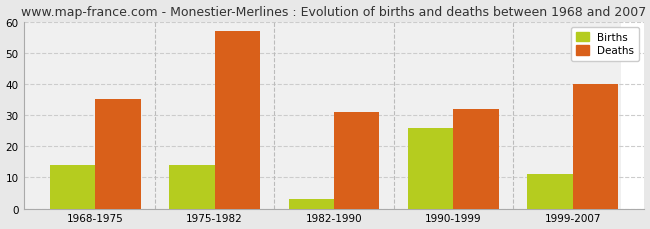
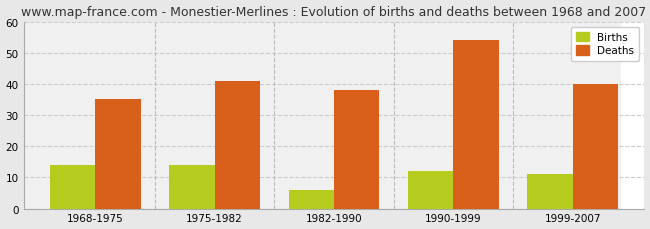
Deaths/1975-1982: 57 -> 41
Births/1982-1990: 3 -> 6
Deaths/1982-1990: 31 -> 38
Births/1990-1999: 26 -> 12
Deaths/1990-1999: 32 -> 54
